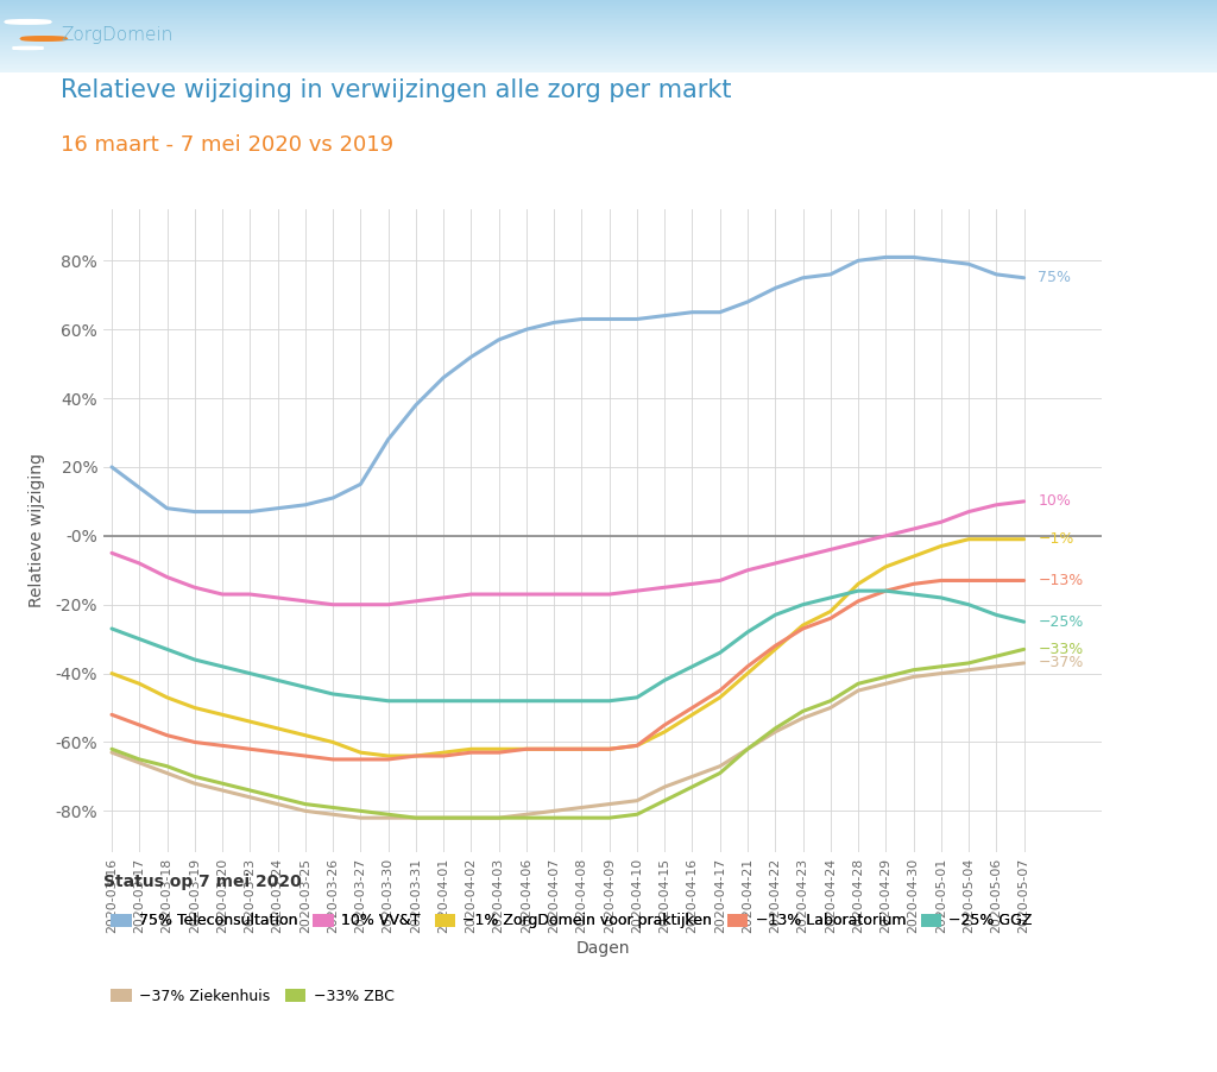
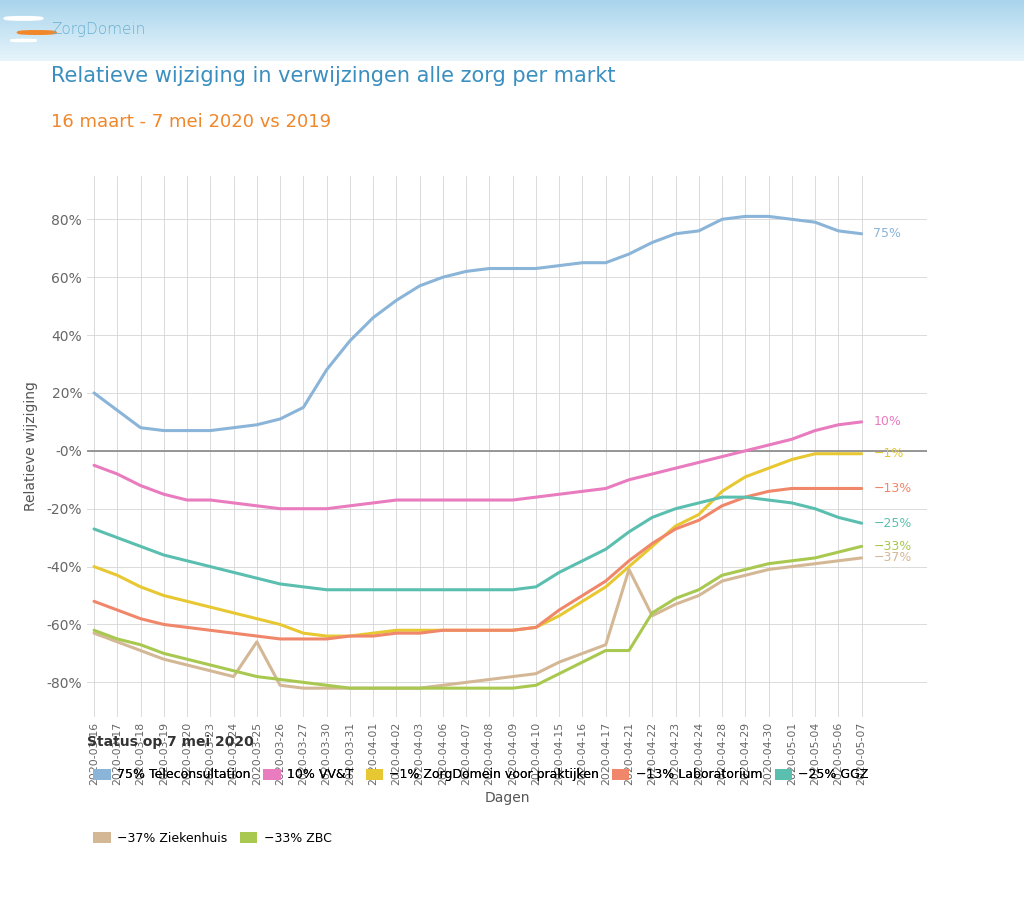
−37% Ziekenhuis/2020-03-25: -80% -> -66%
−37% Ziekenhuis/2020-04-21: -62% -> -41%
−33% ZBC/2020-04-21: -62% -> -69%
